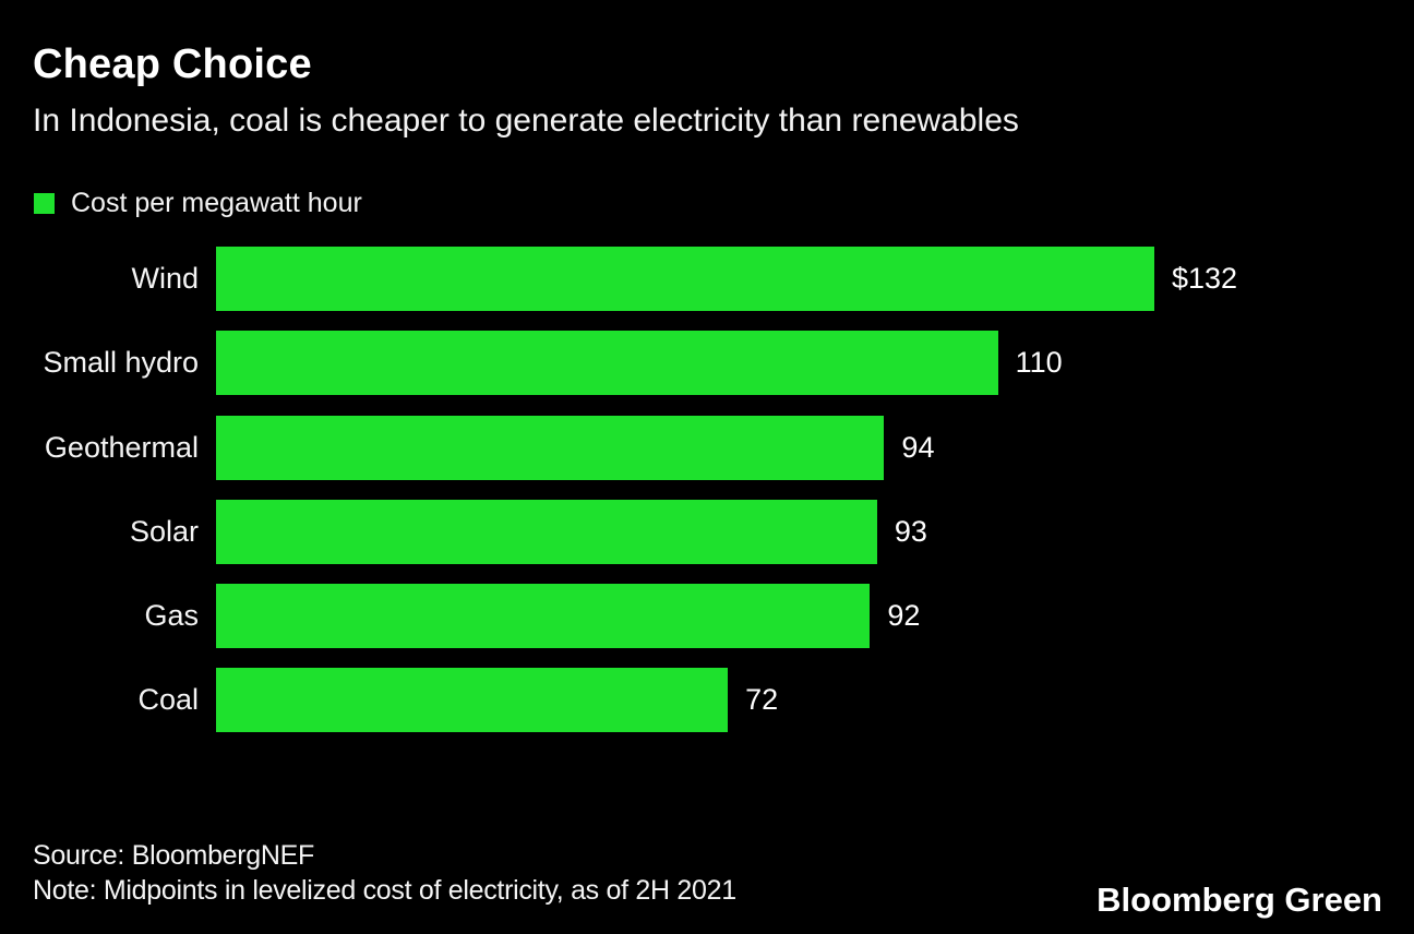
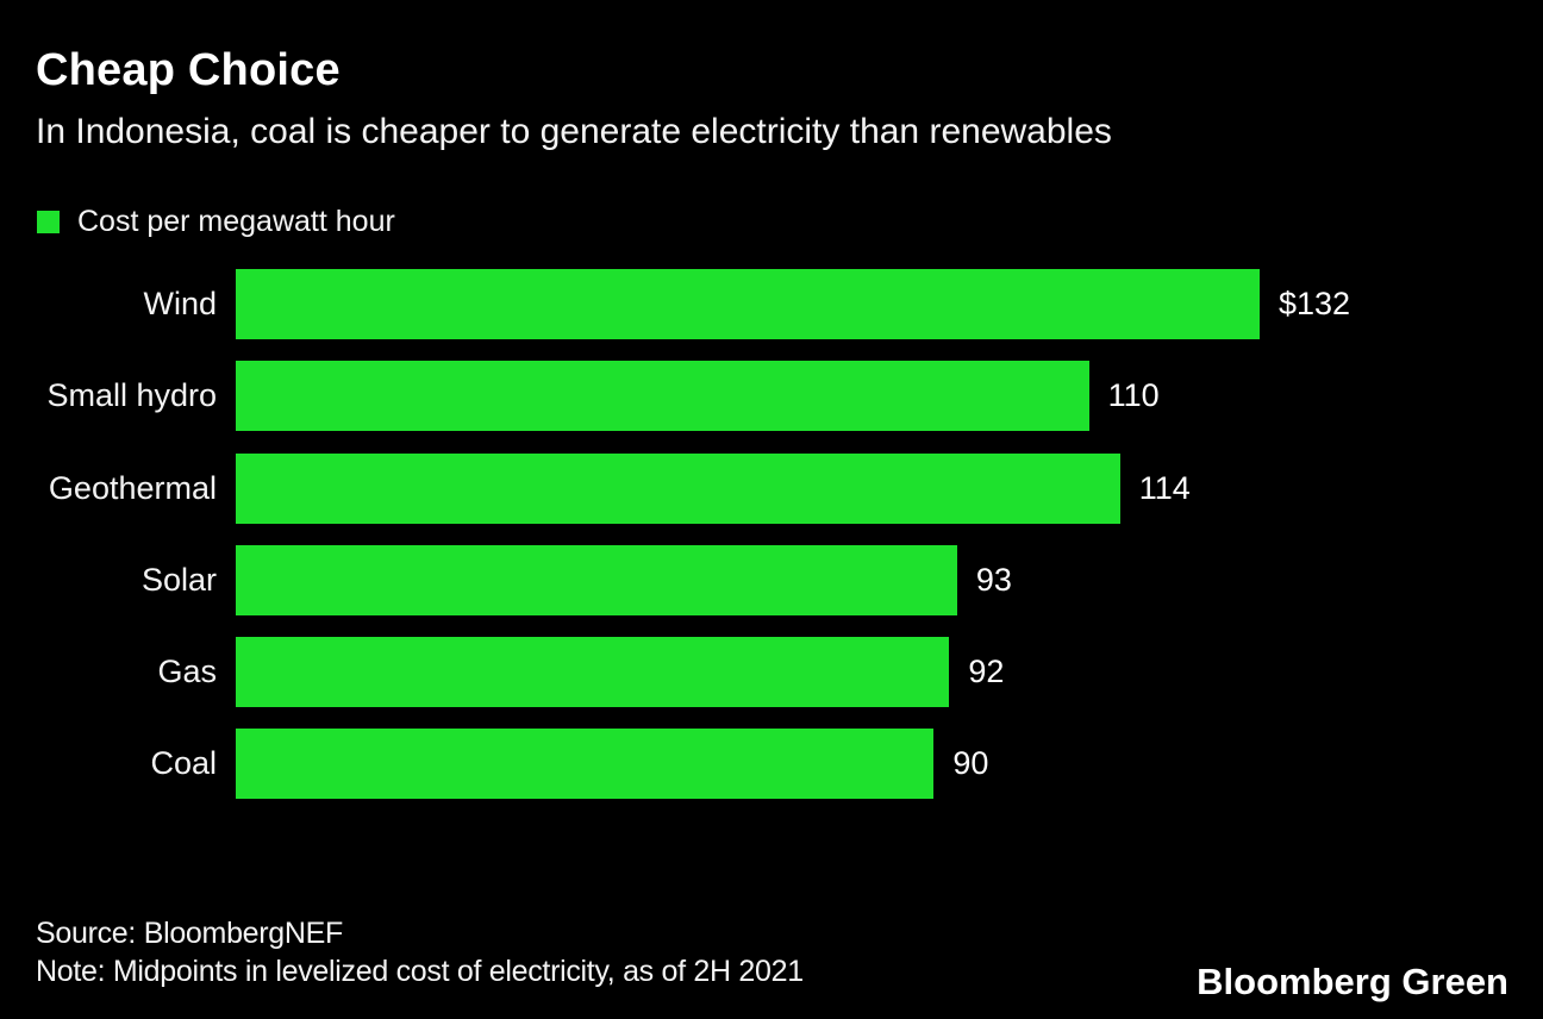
Geothermal: 94 -> 114
Coal: 72 -> 90
